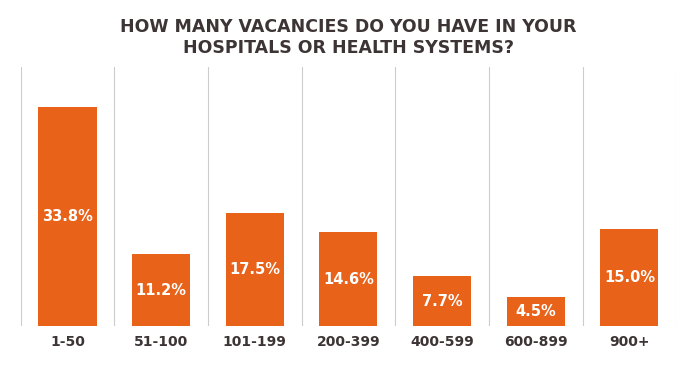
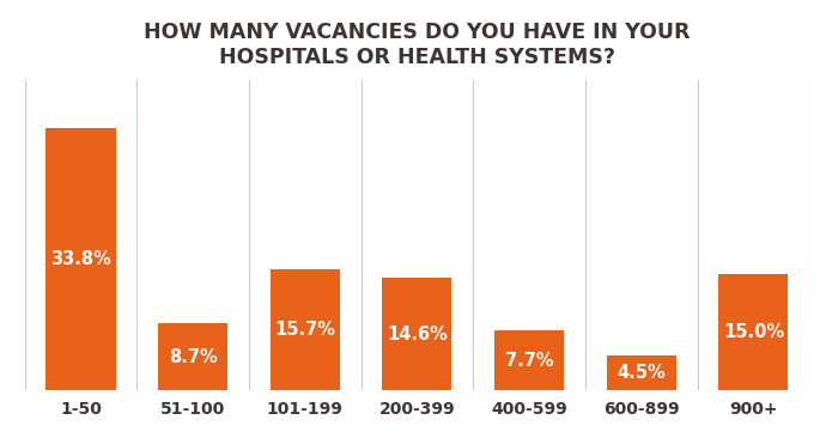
51-100: 11.2% -> 8.7%
101-199: 17.5% -> 15.7%
